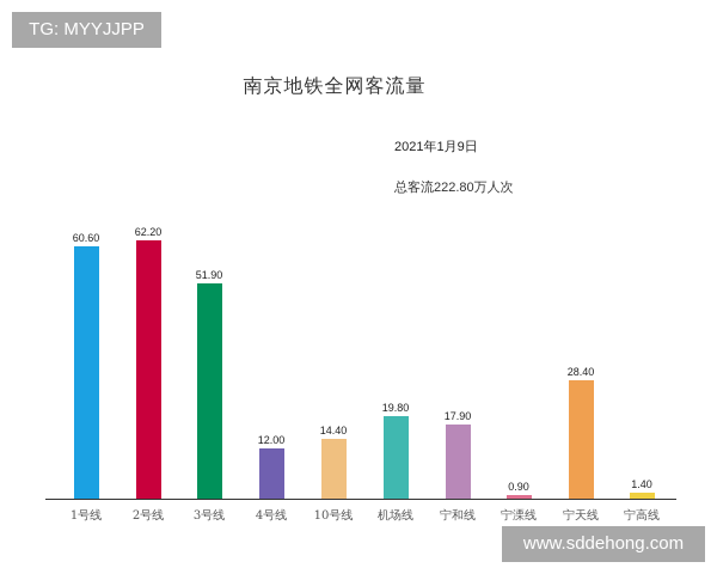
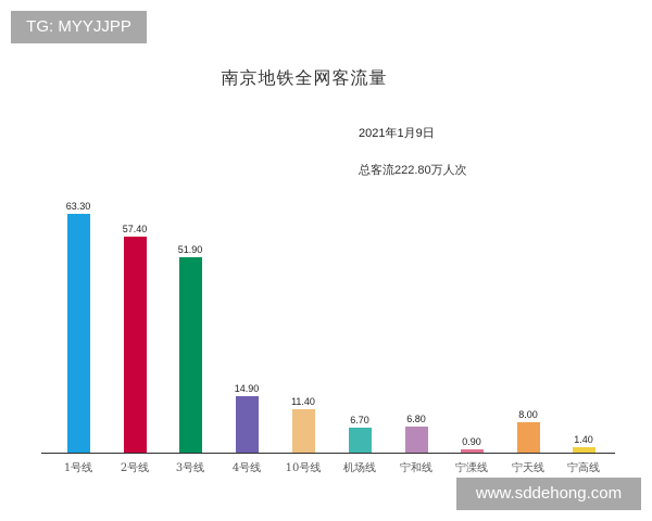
1号线: 60.60 -> 63.30
2号线: 62.20 -> 57.40
4号线: 12.00 -> 14.90
10号线: 14.40 -> 11.40
机场线: 19.80 -> 6.70
宁和线: 17.90 -> 6.80
宁天线: 28.40 -> 8.00
